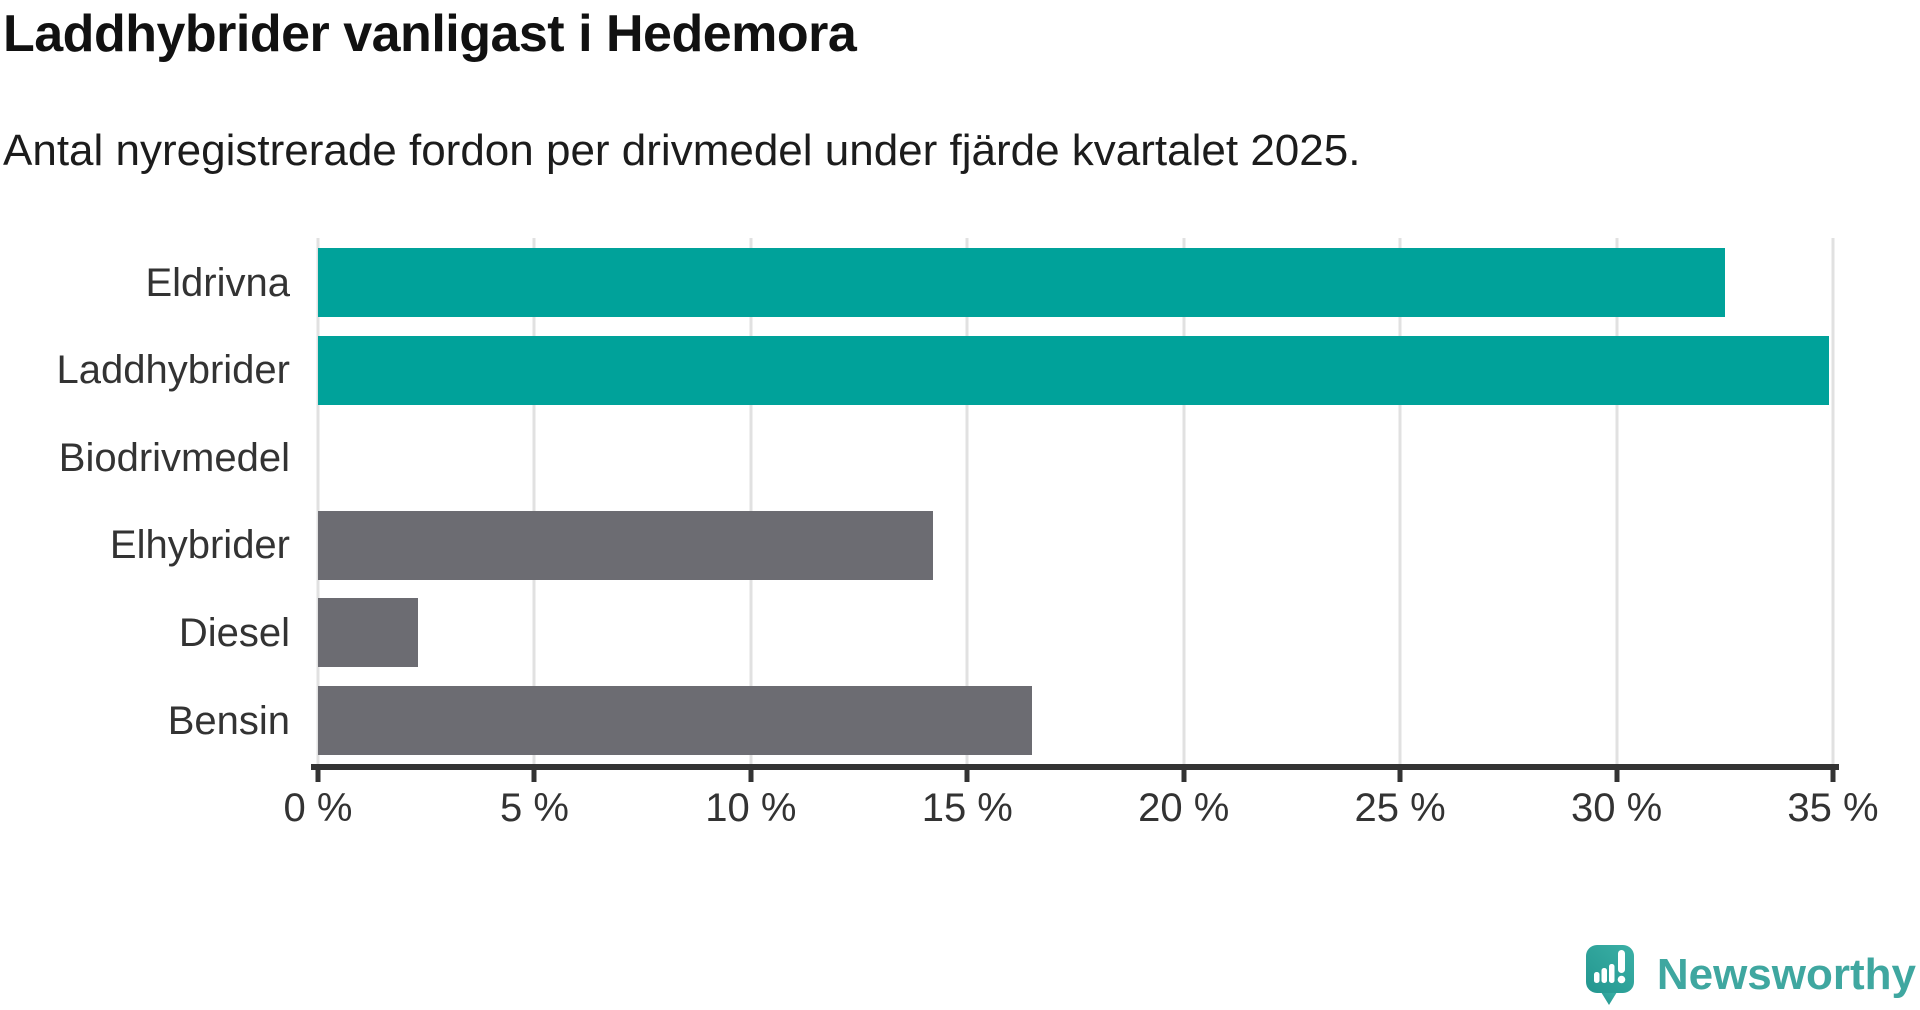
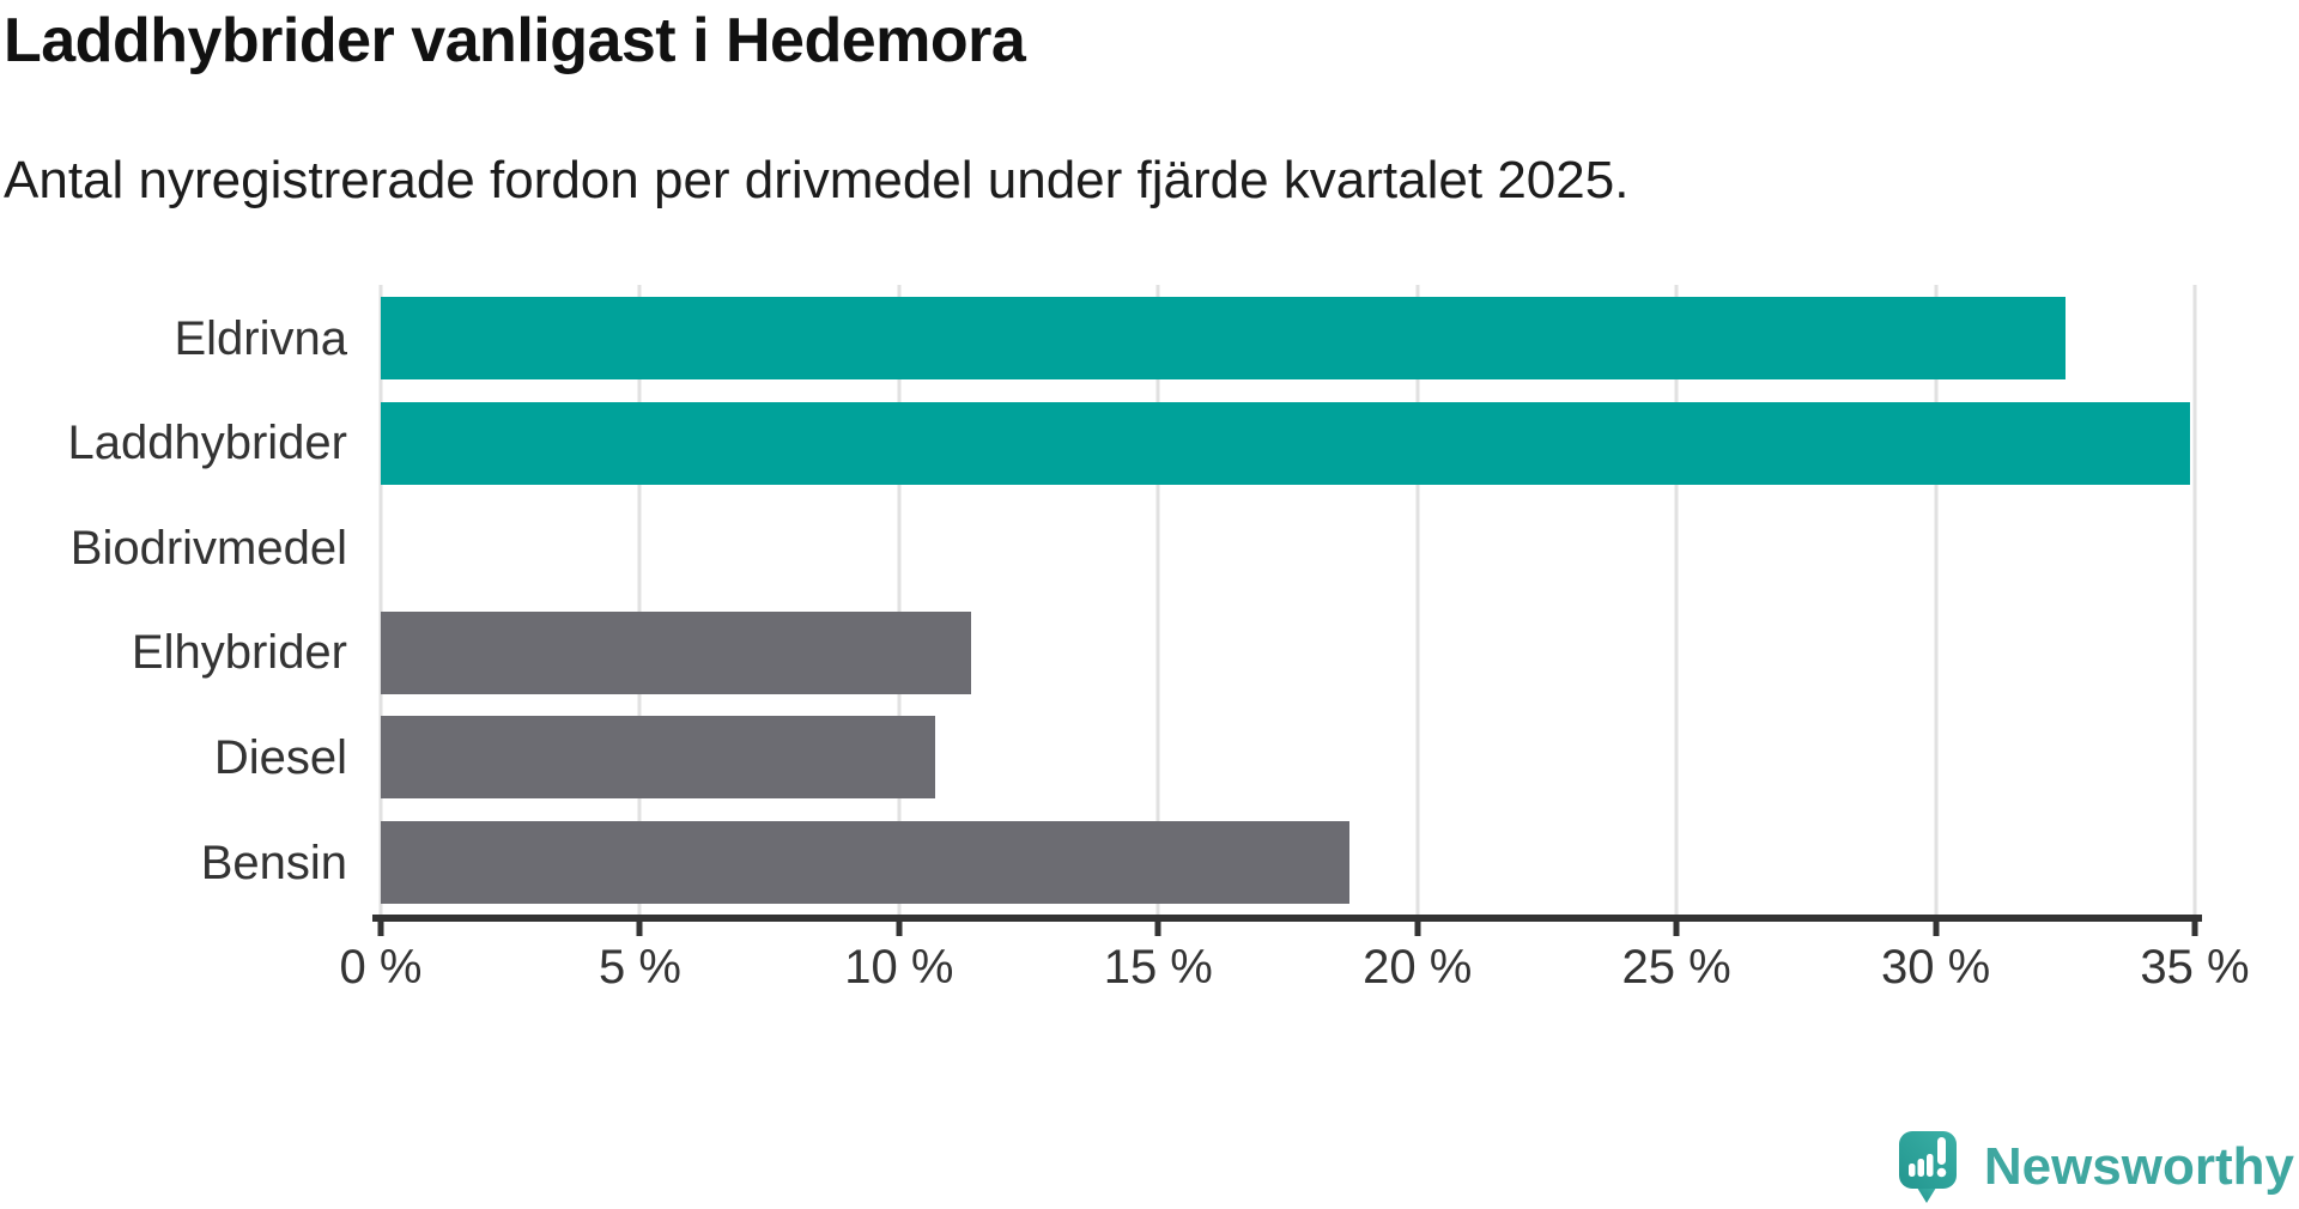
Elhybrider: 14.2% -> 11.4%
Diesel: 2.3% -> 10.7%
Bensin: 16.5% -> 18.7%
